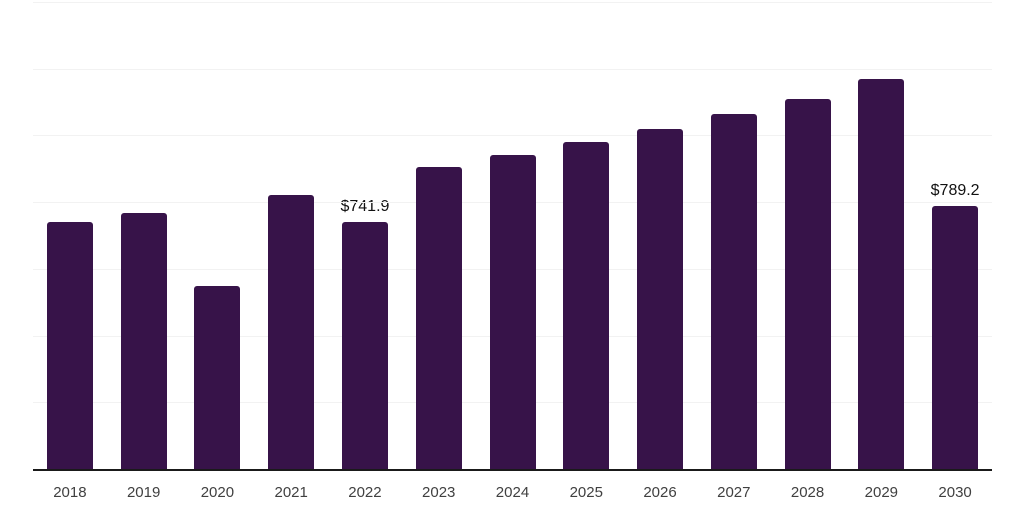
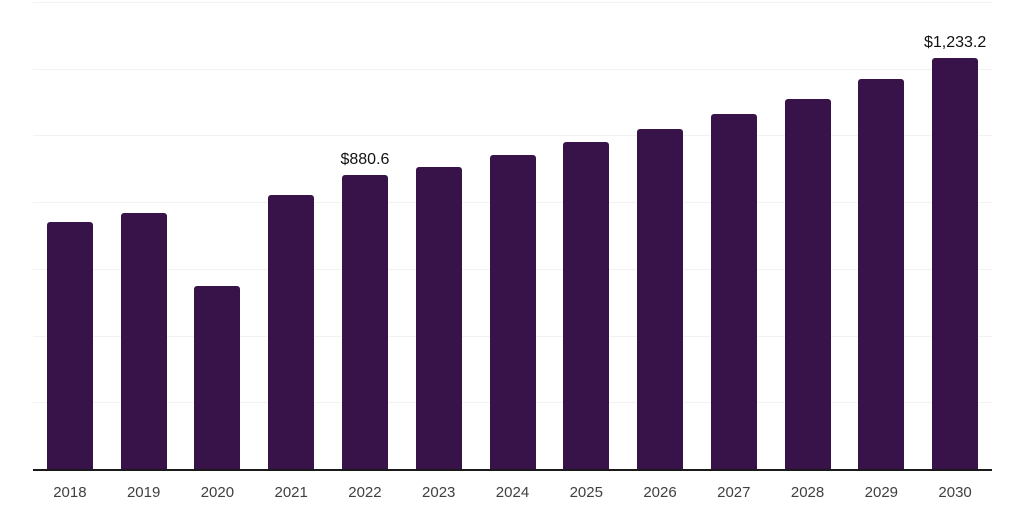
2022: $741.9 -> $880.6
2030: $789.2 -> $1,233.2
